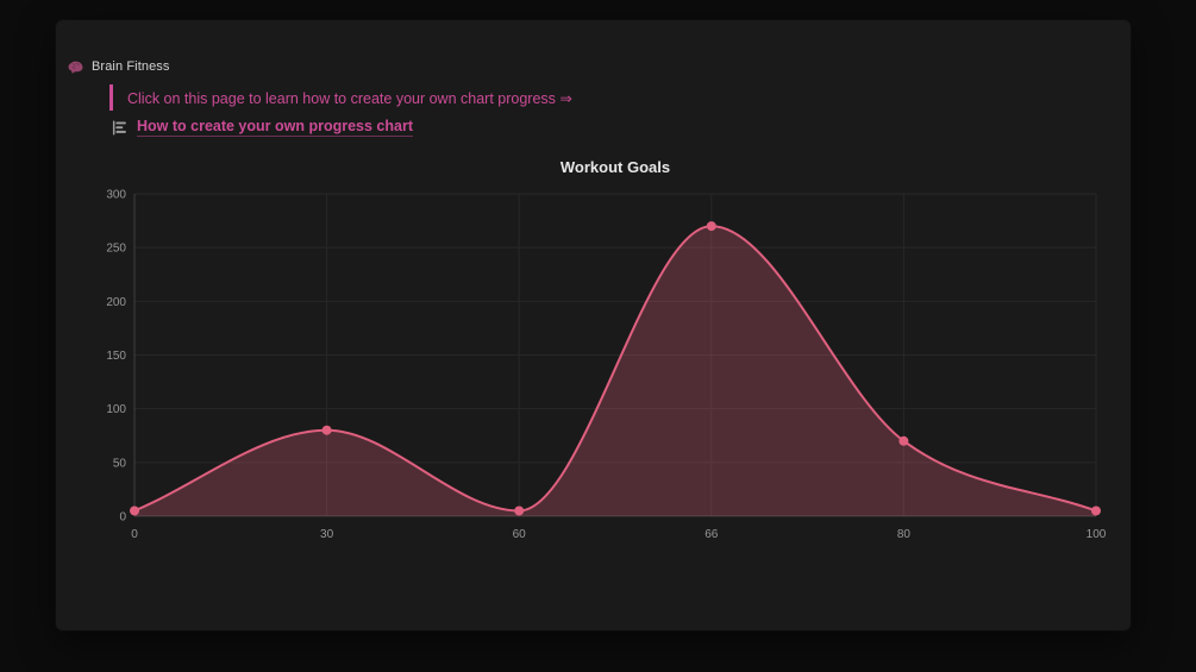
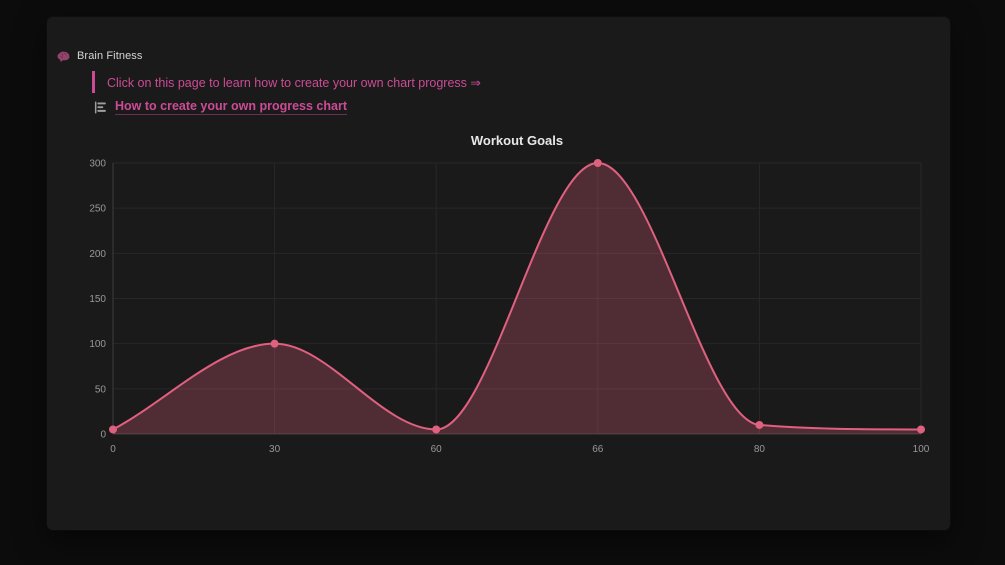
30: 80 -> 100
66: 270 -> 300
80: 70 -> 10
